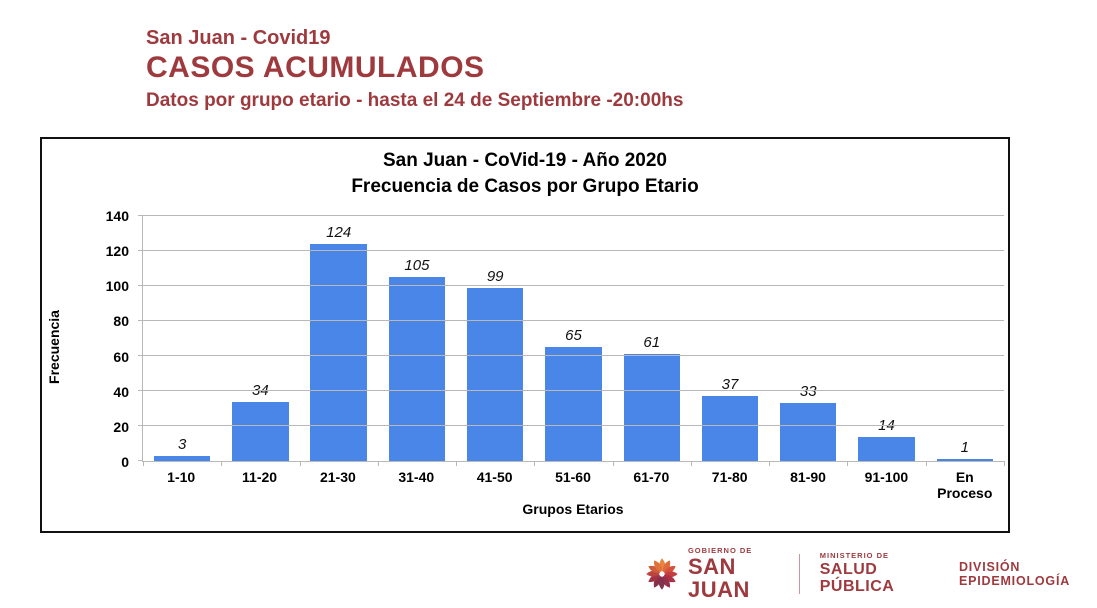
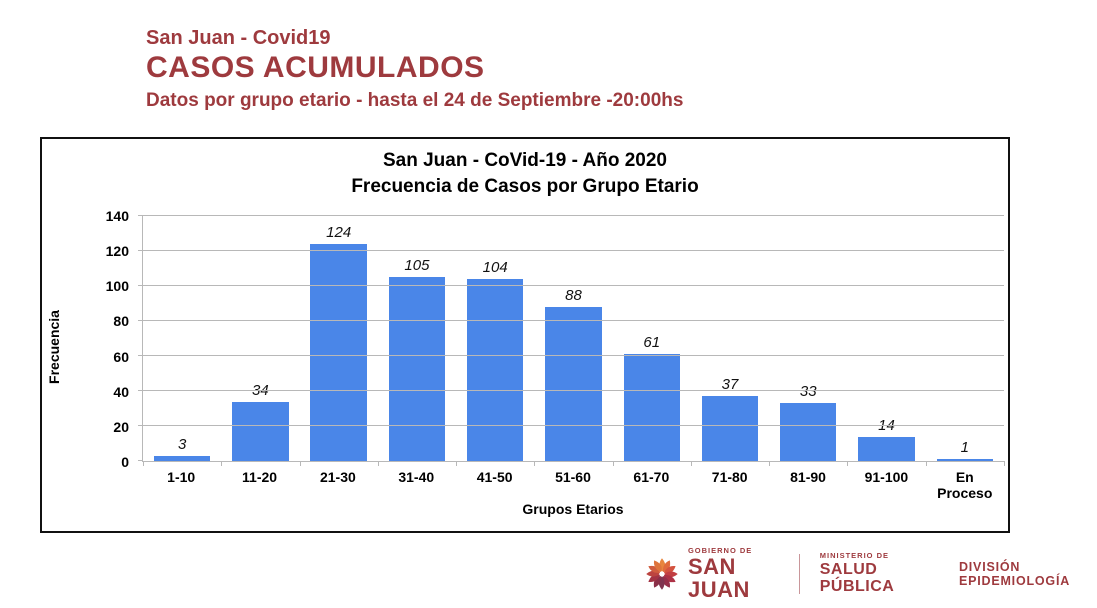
41-50: 99 -> 104
51-60: 65 -> 88
